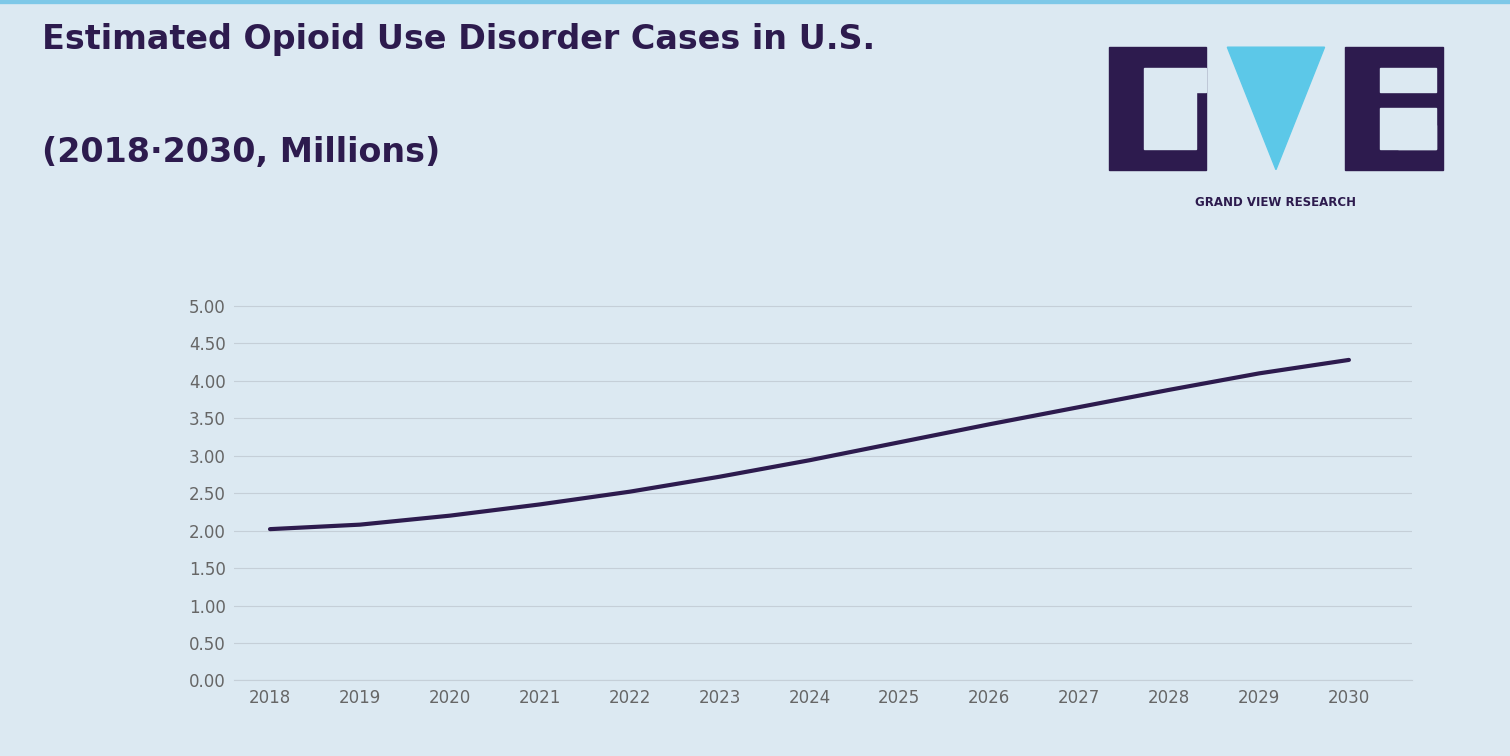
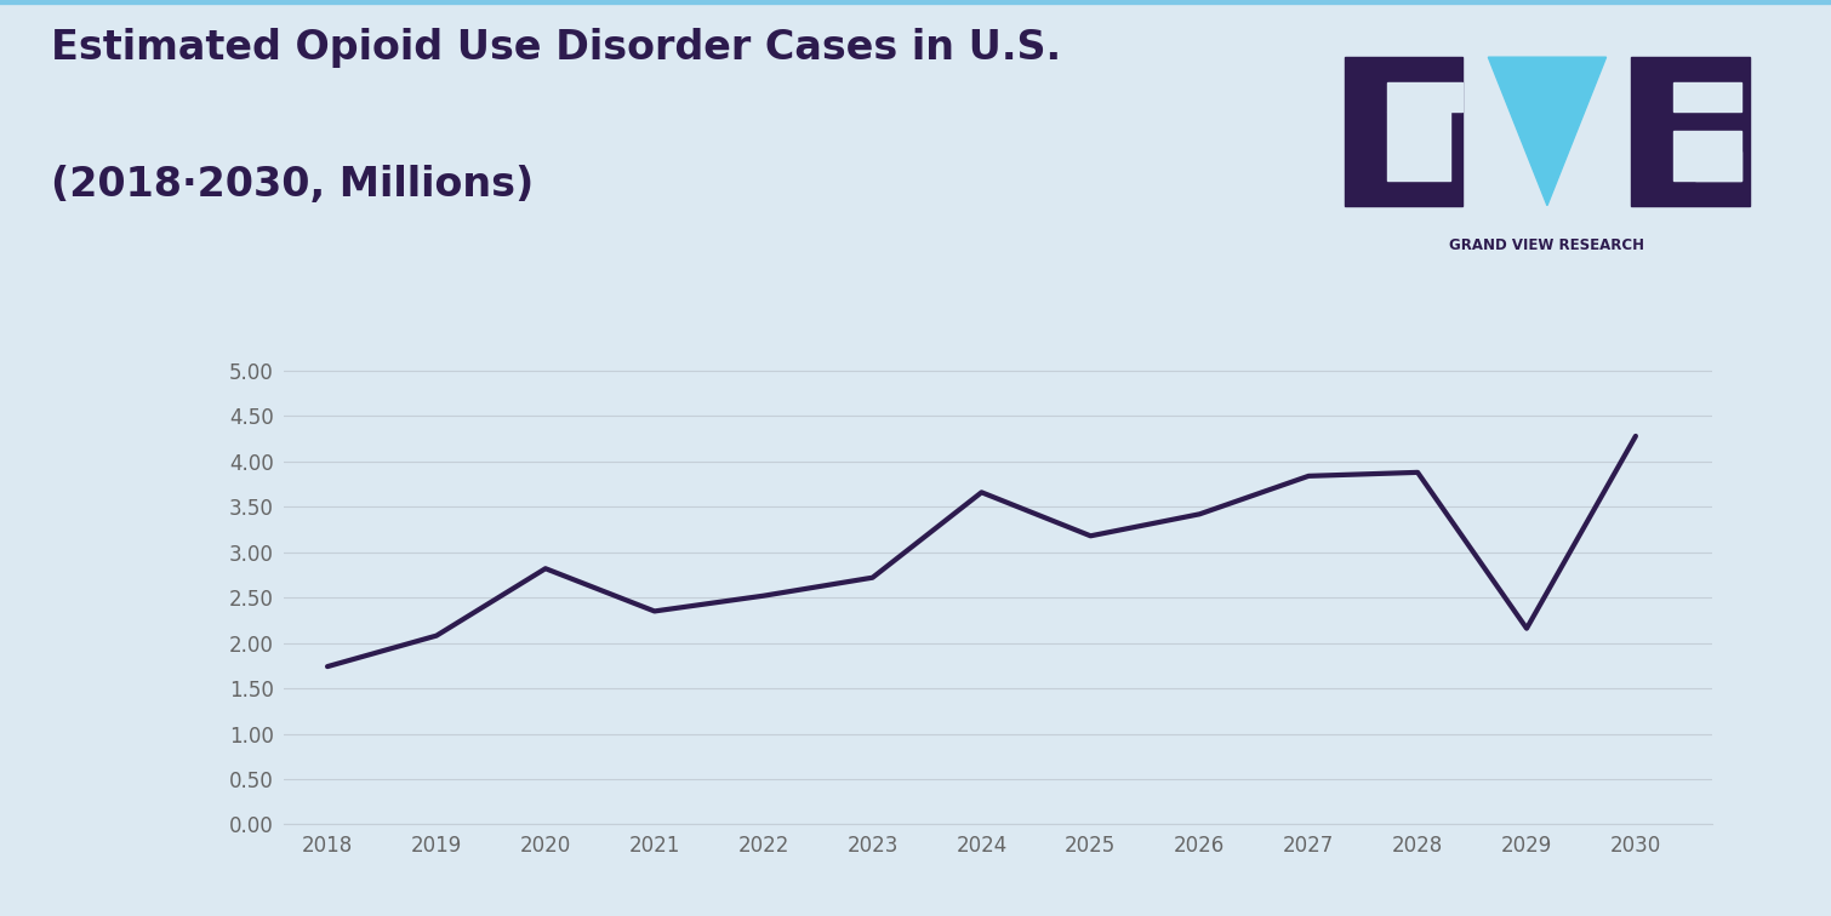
2018: 2.02 -> 1.74
2020: 2.20 -> 2.82
2024: 2.94 -> 3.66
2027: 3.65 -> 3.84
2029: 4.10 -> 2.16
